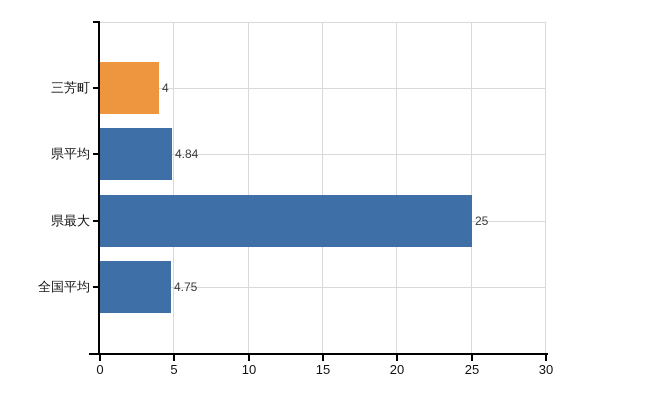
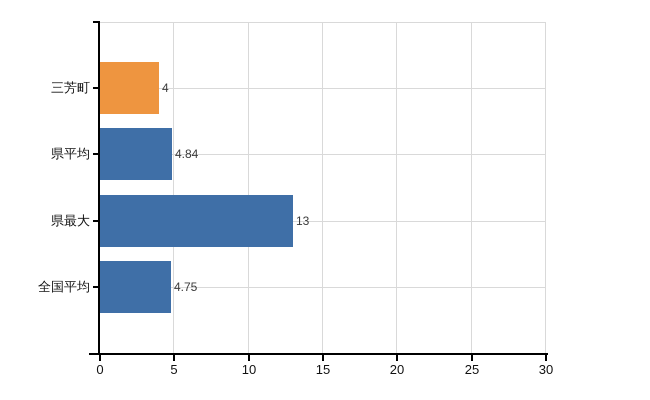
県最大: 25 -> 13
